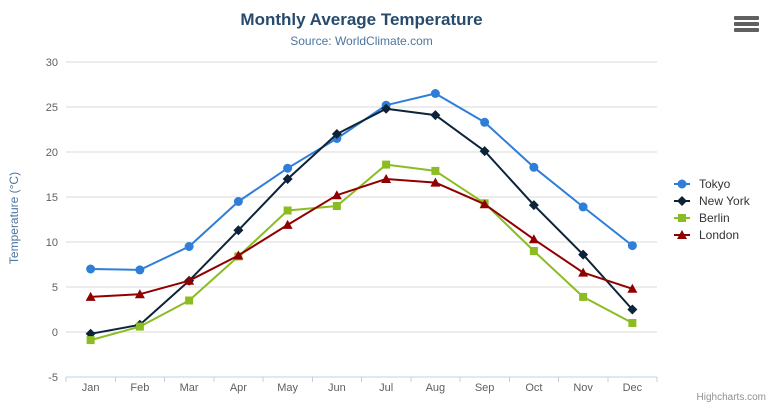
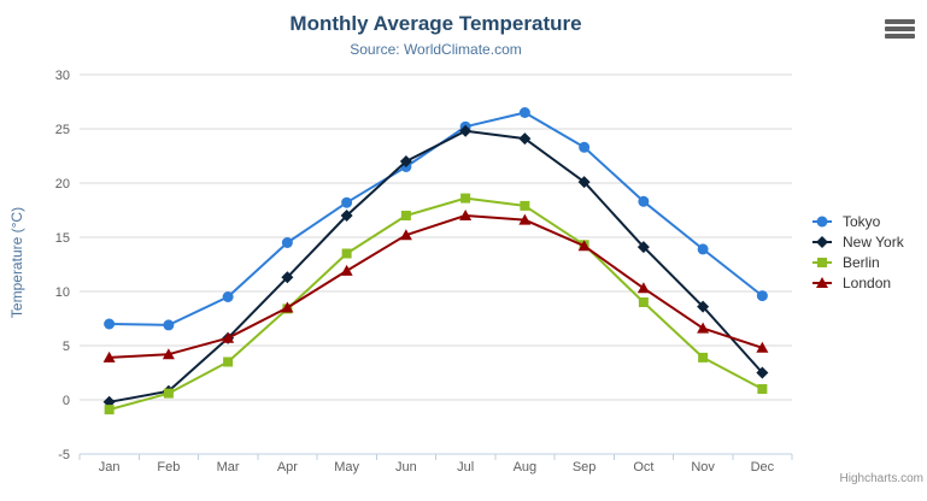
Berlin/Jun: 14 -> 17
